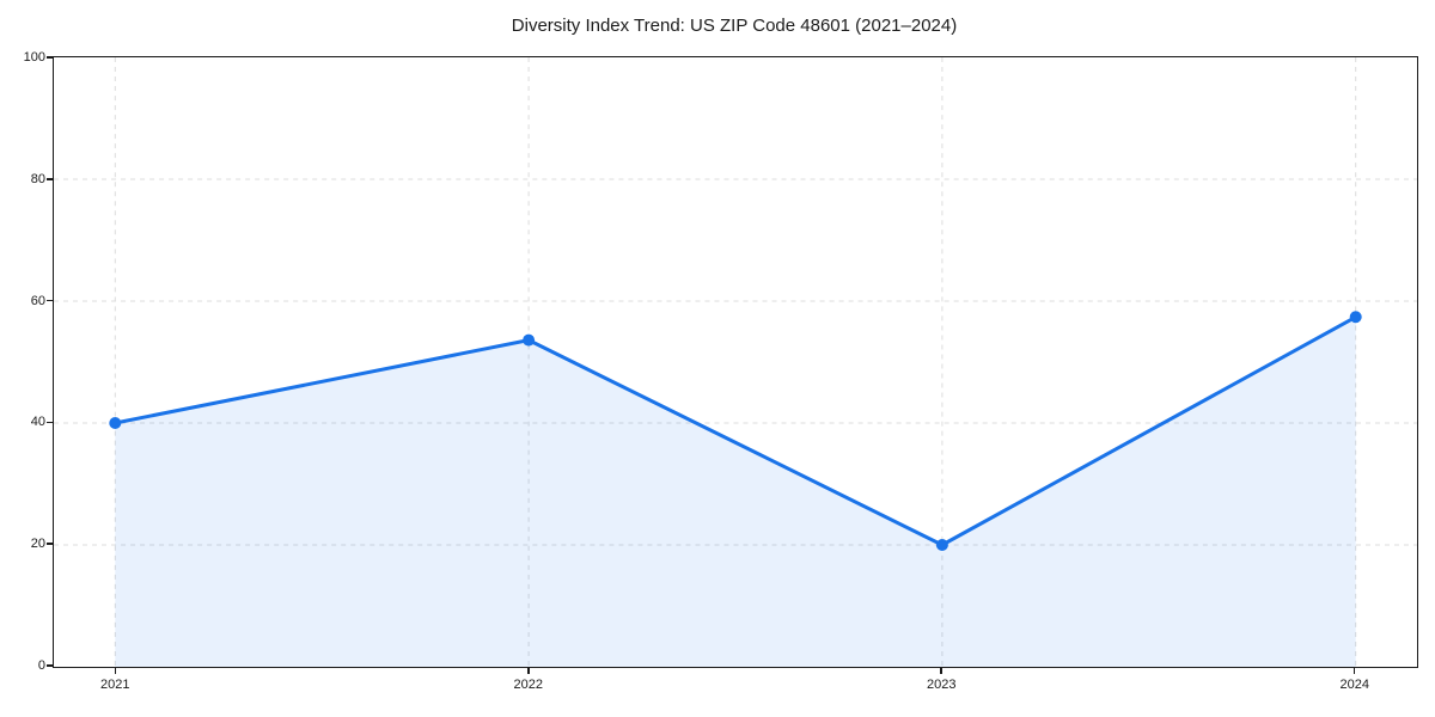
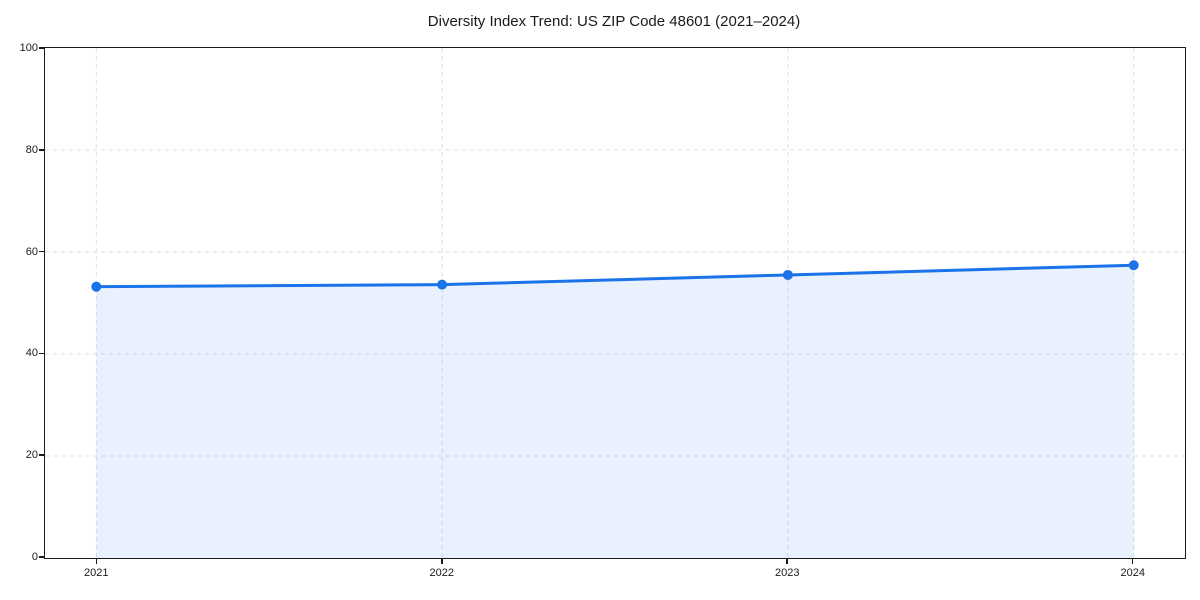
2021: 40 -> 53
2023: 20 -> 56
